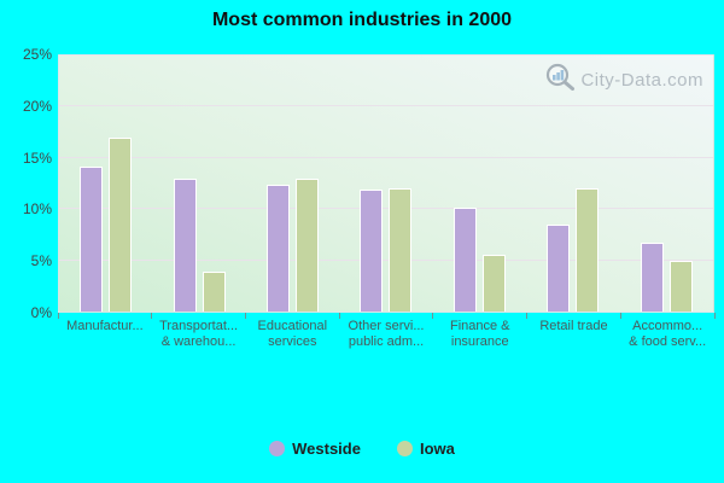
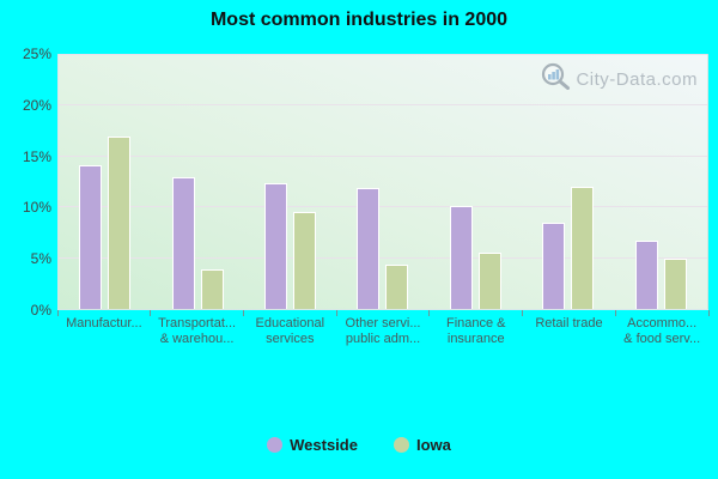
Iowa/Educational services: 13% -> 10%
Iowa/Other servi... public adm...: 12% -> 4%
